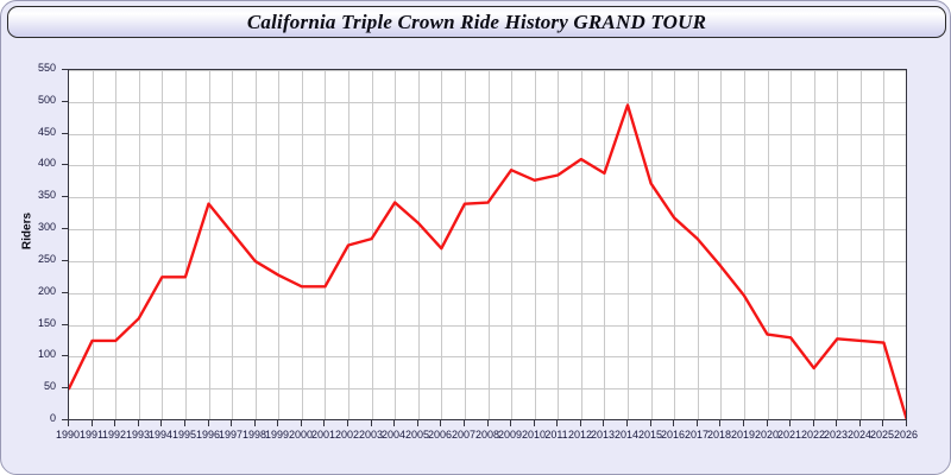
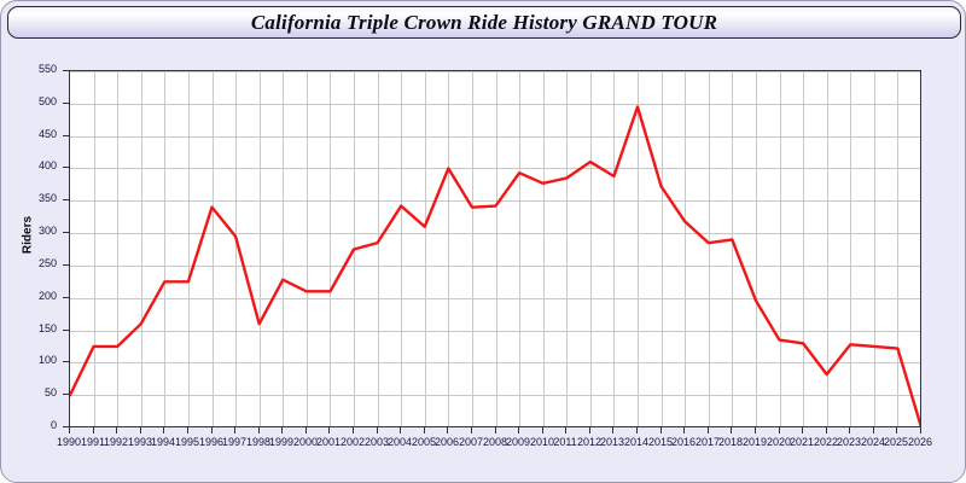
1998: 250 -> 160
2006: 270 -> 400
2018: 240 -> 290
